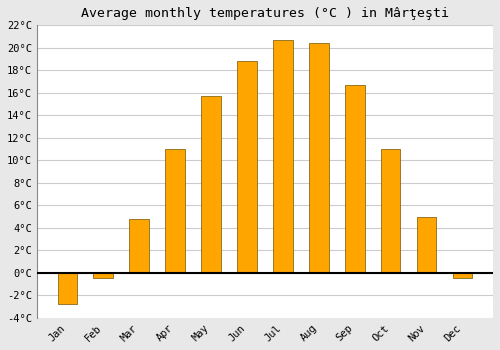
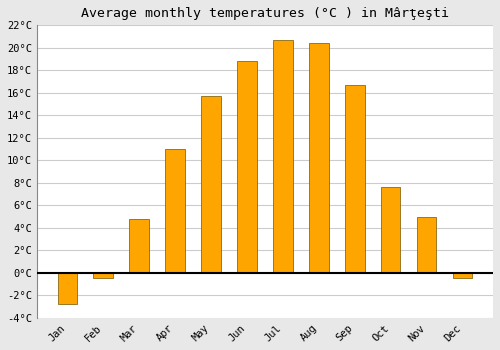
Oct: 11.0°C -> 7.6°C
